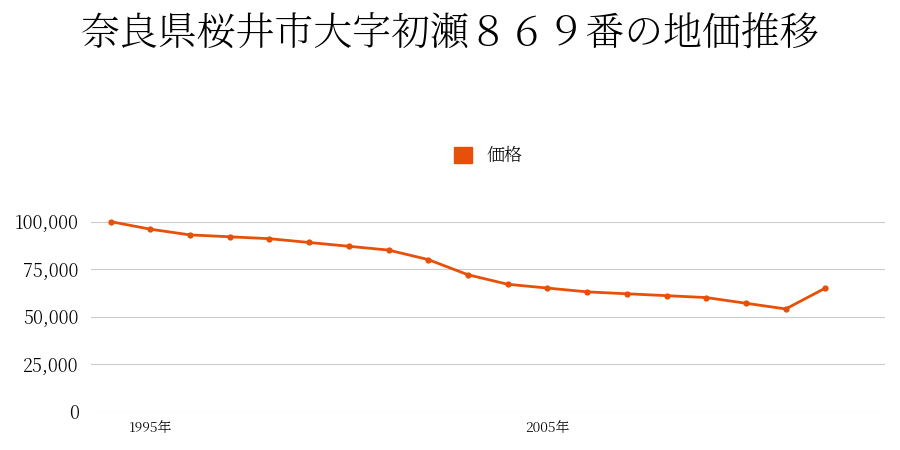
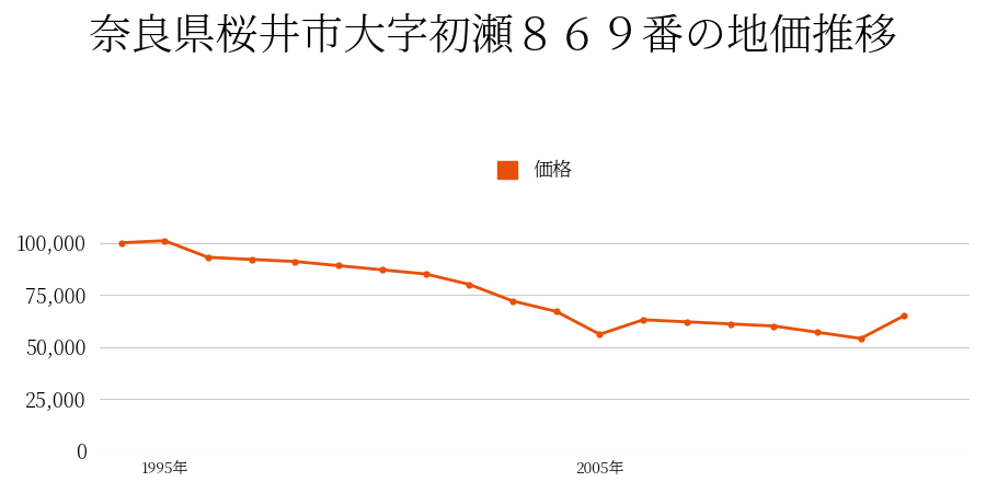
1995年: 96,000 -> 101,000
2005年: 65,000 -> 56,000
